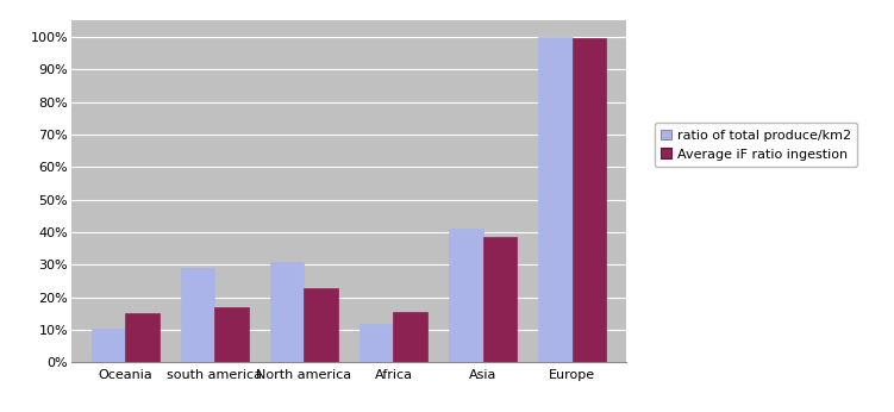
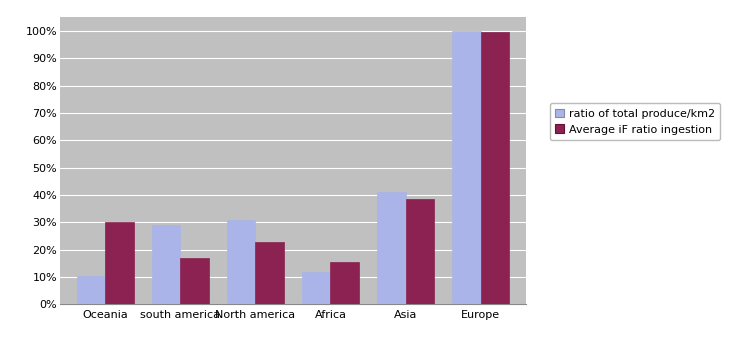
Average iF ratio ingestion/Oceania: 15.0% -> 30.0%
